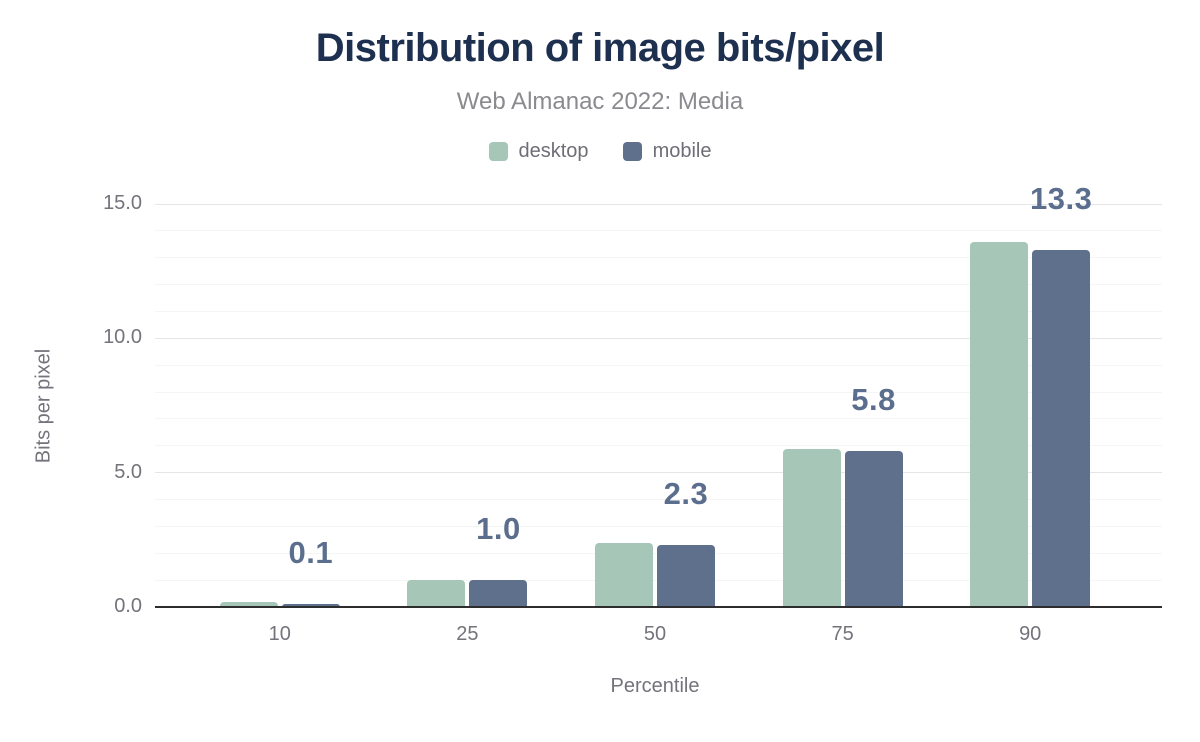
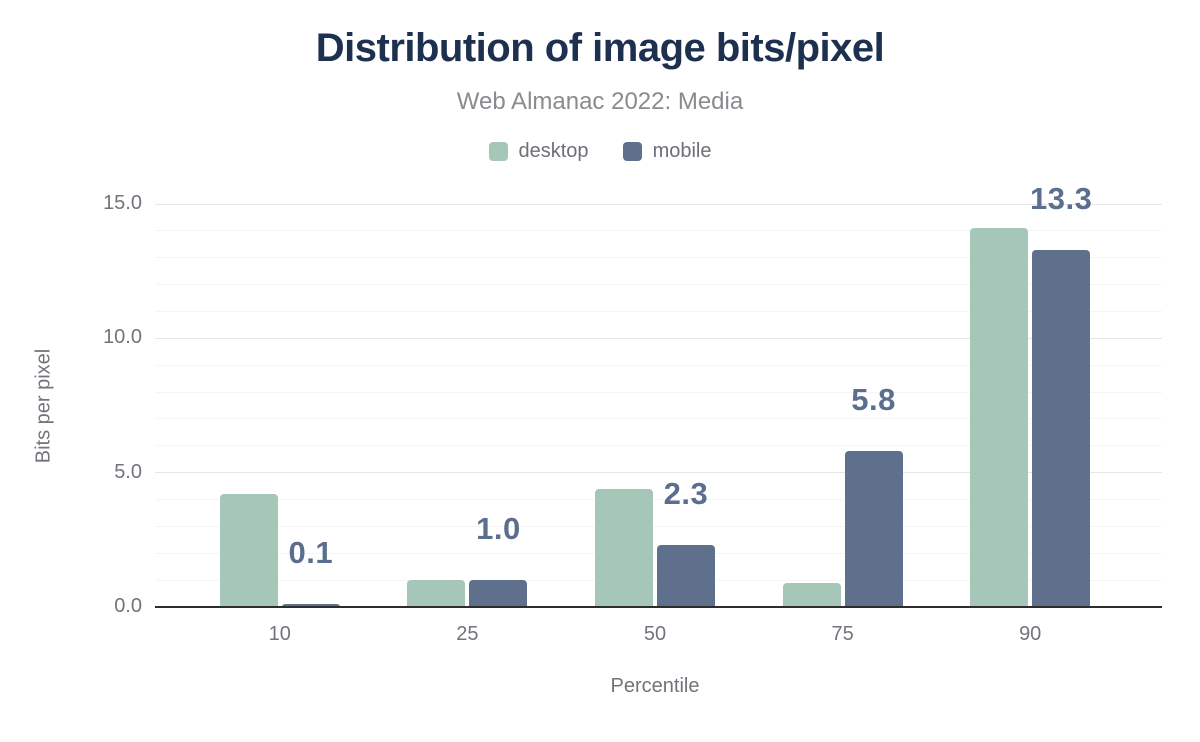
desktop/10: 0.2 -> 4.2
desktop/50: 2.4 -> 4.4
desktop/75: 5.9 -> 0.9
desktop/90: 13.6 -> 14.1
